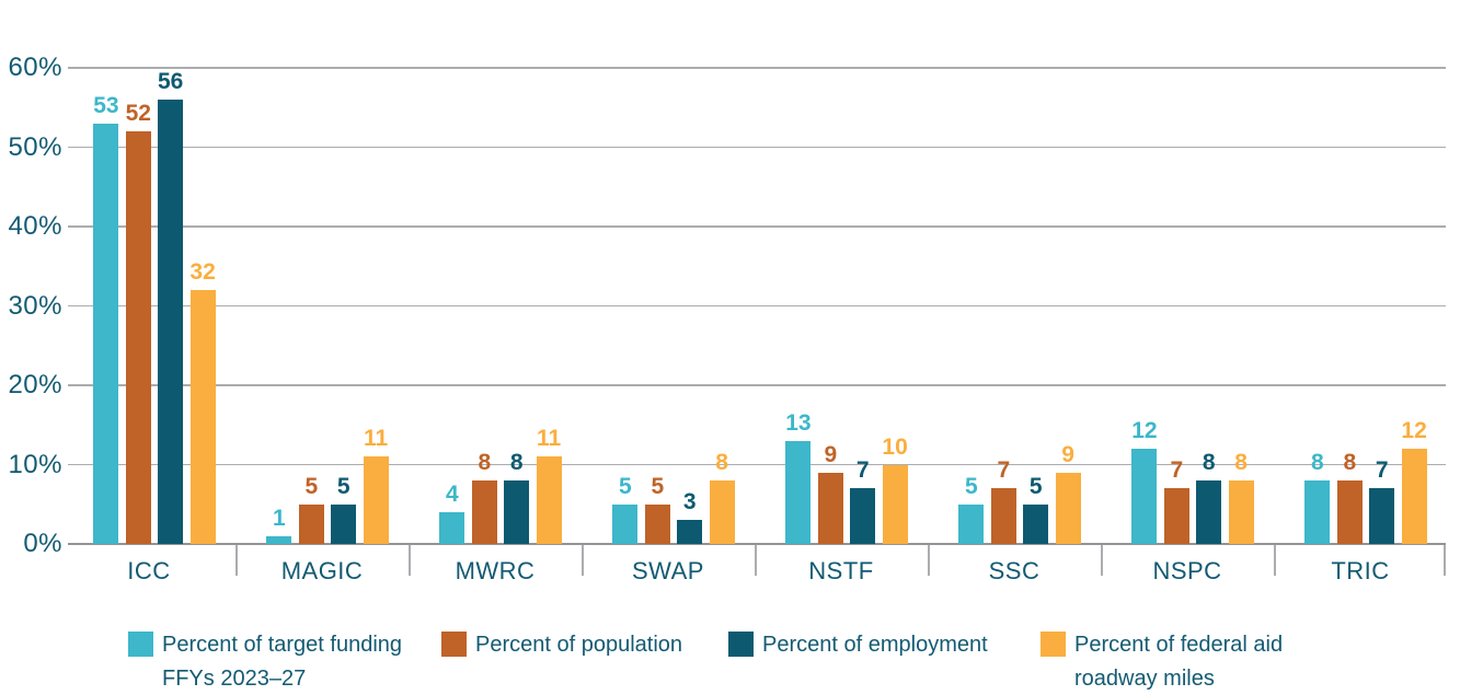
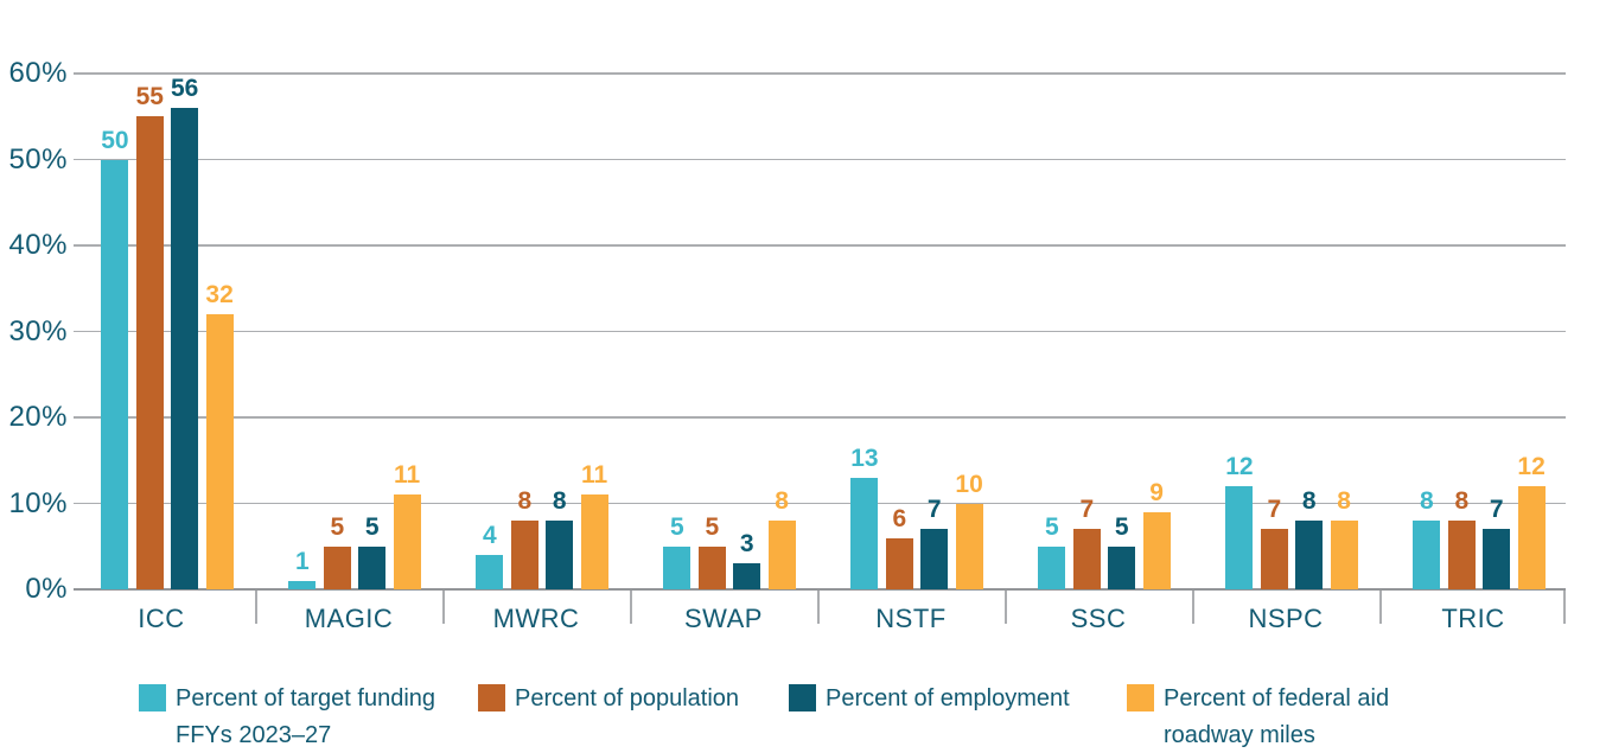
Percent of target funding FFYs 2023–27/ICC: 53 -> 50
Percent of population/ICC: 52 -> 55
Percent of population/NSTF: 9 -> 6
